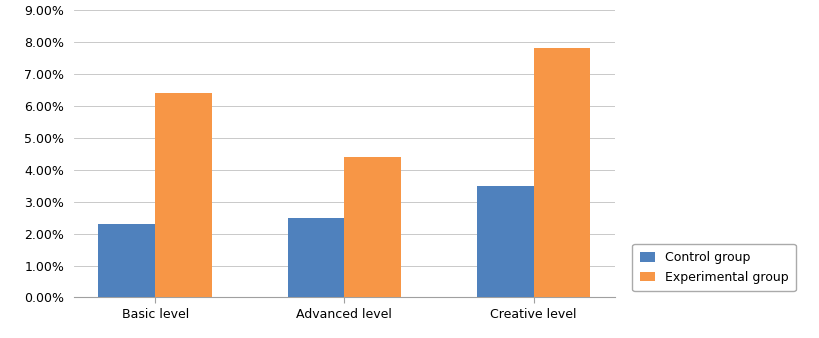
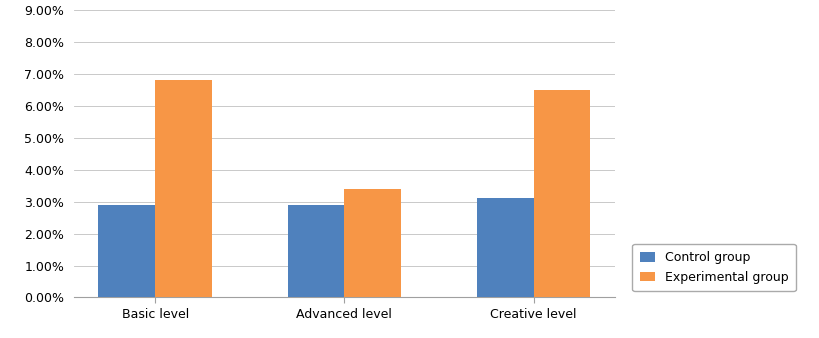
Control group/Basic level: 2.3% -> 2.9%
Experimental group/Basic level: 6.4% -> 6.8%
Control group/Advanced level: 2.5% -> 2.9%
Experimental group/Advanced level: 4.4% -> 3.4%
Control group/Creative level: 3.5% -> 3.1%
Experimental group/Creative level: 7.8% -> 6.5%
